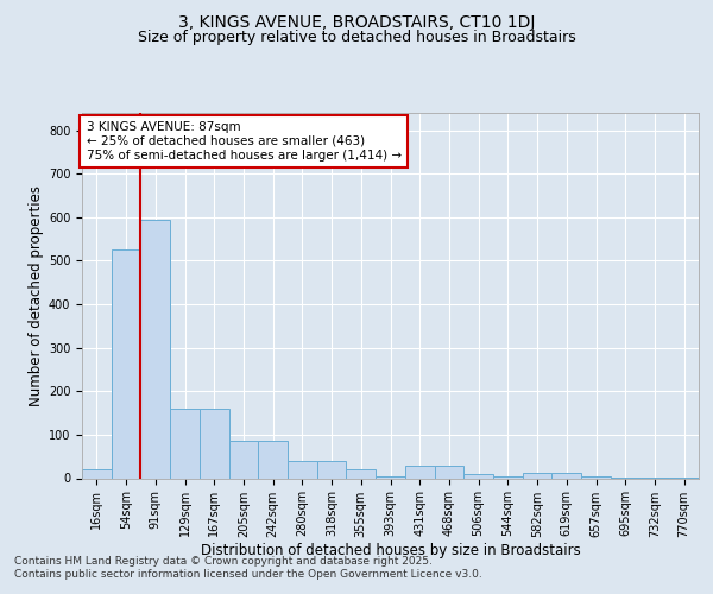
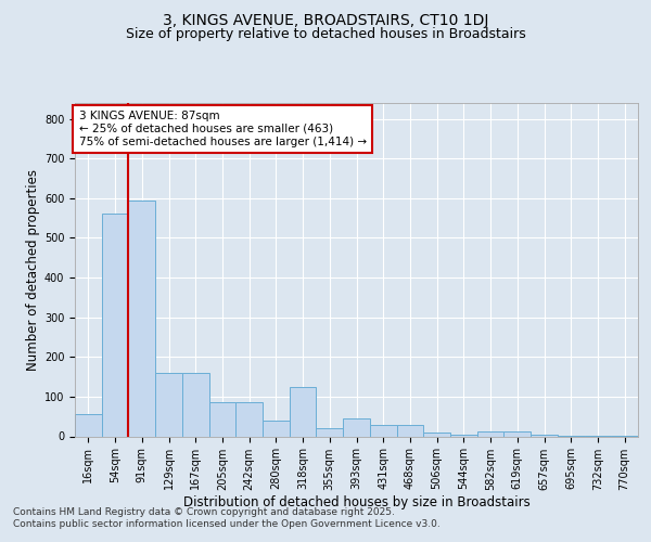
16sqm: 20 -> 55
54sqm: 525 -> 560
318sqm: 40 -> 125
393sqm: 5 -> 45
